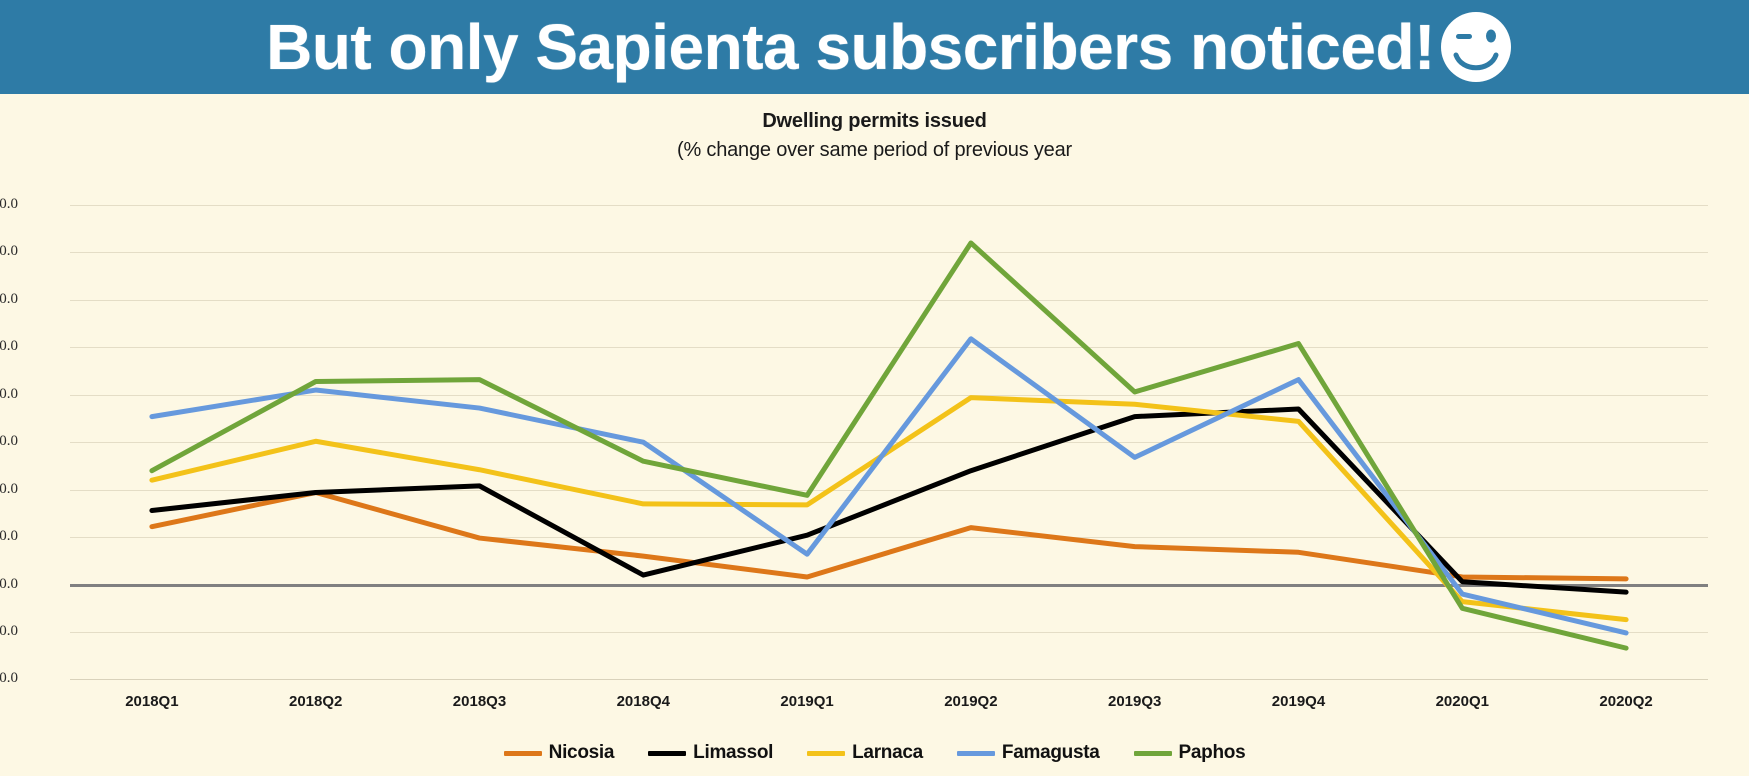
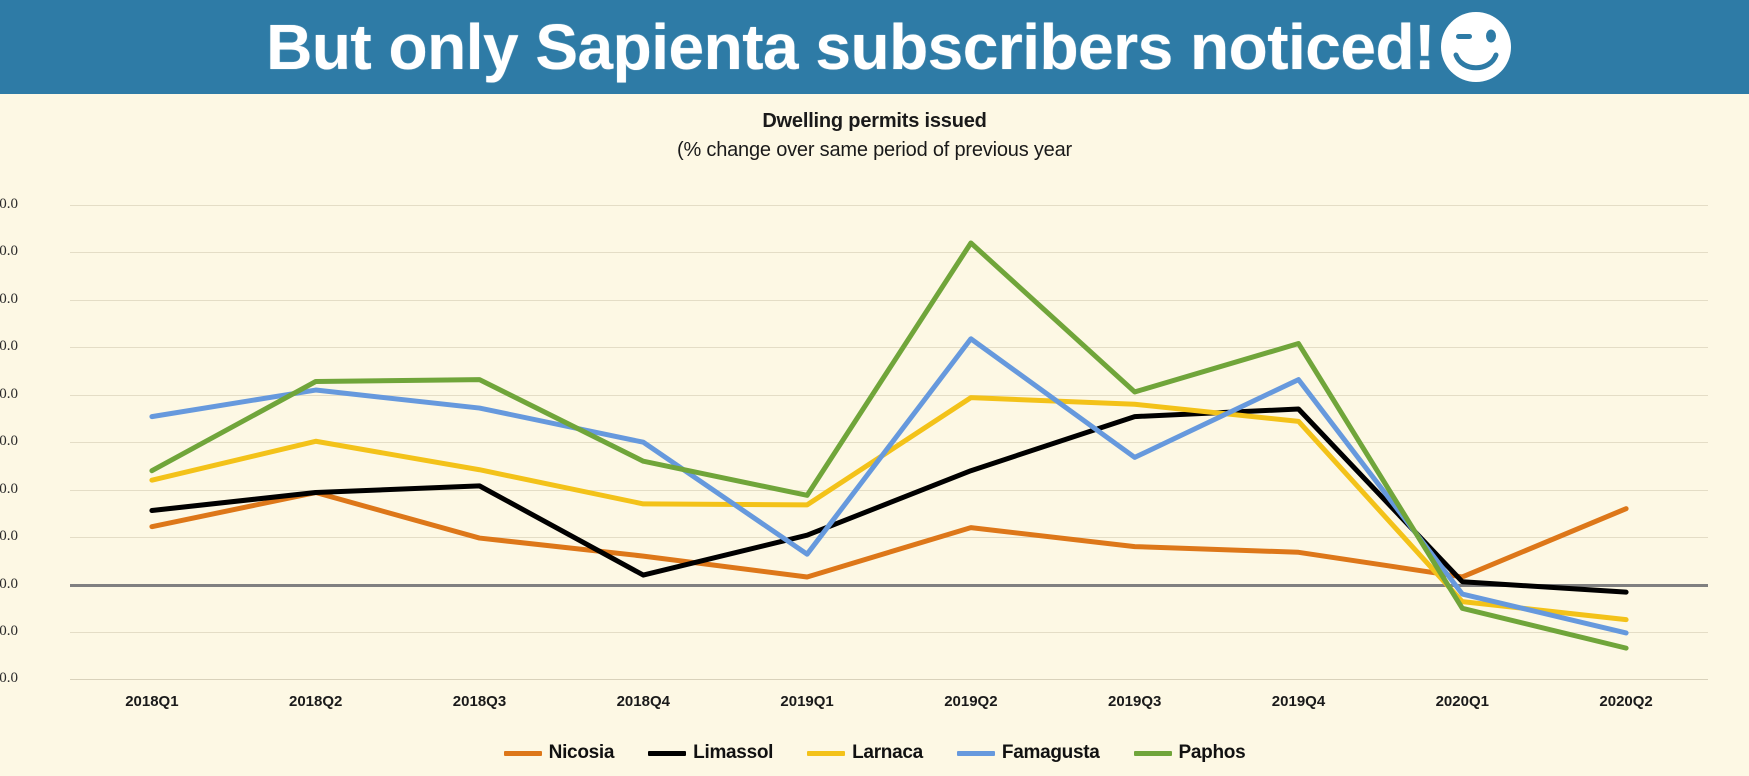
Nicosia/2020Q2: 10 -> 80
